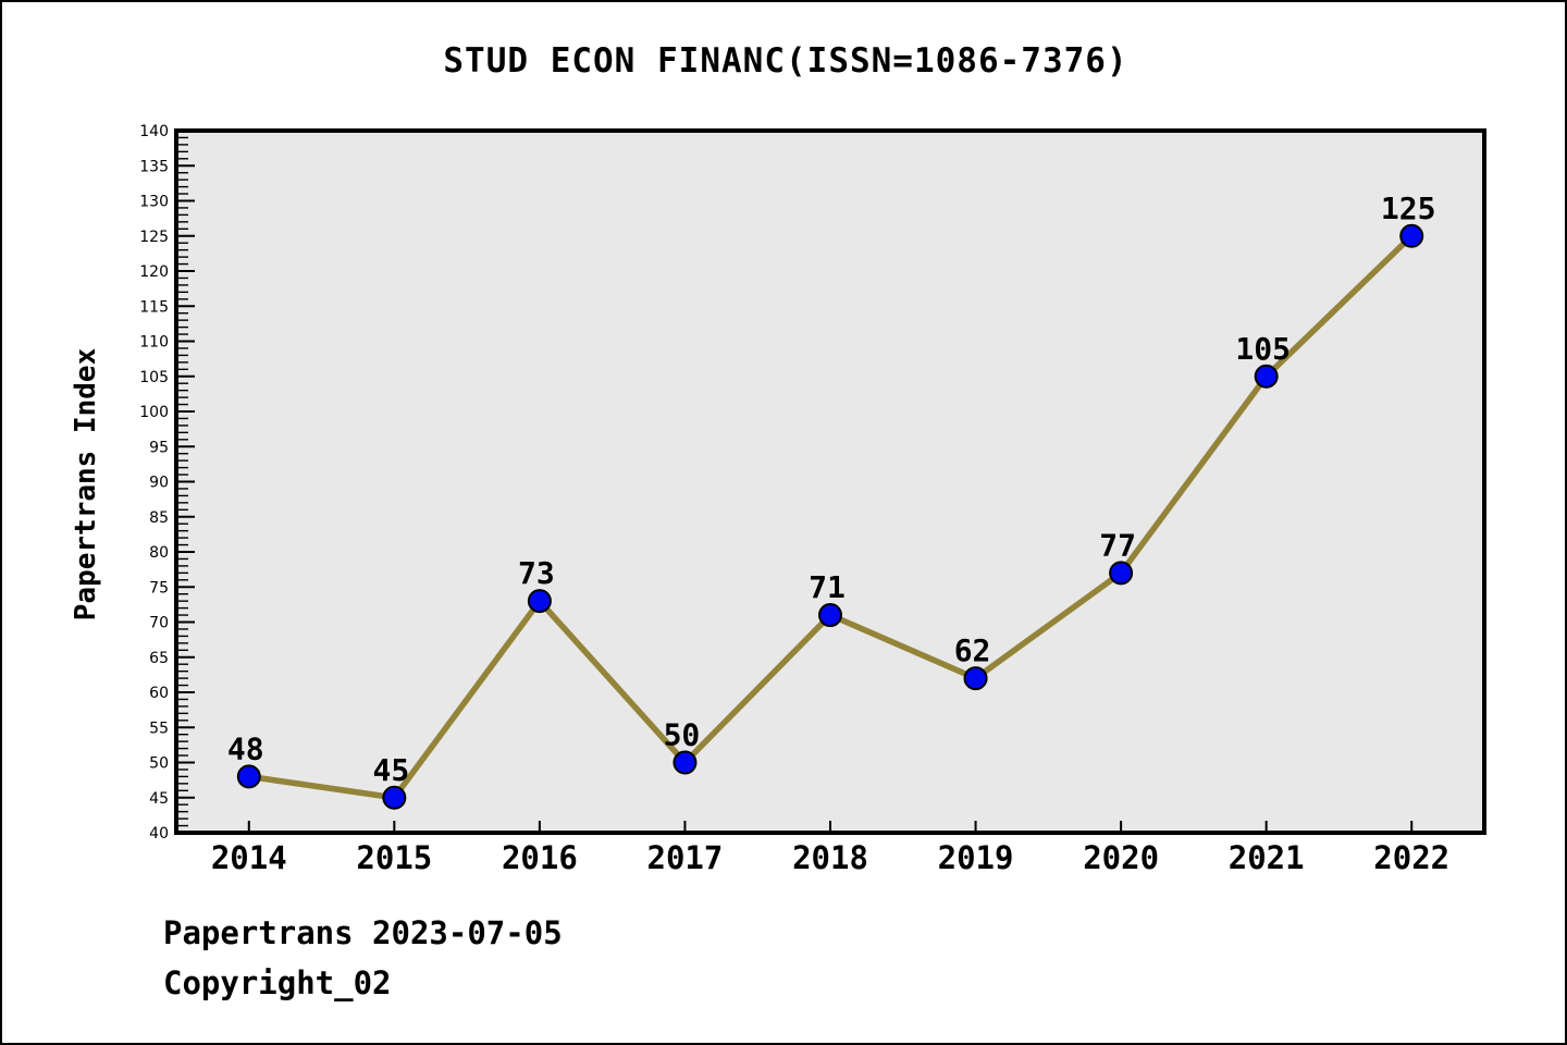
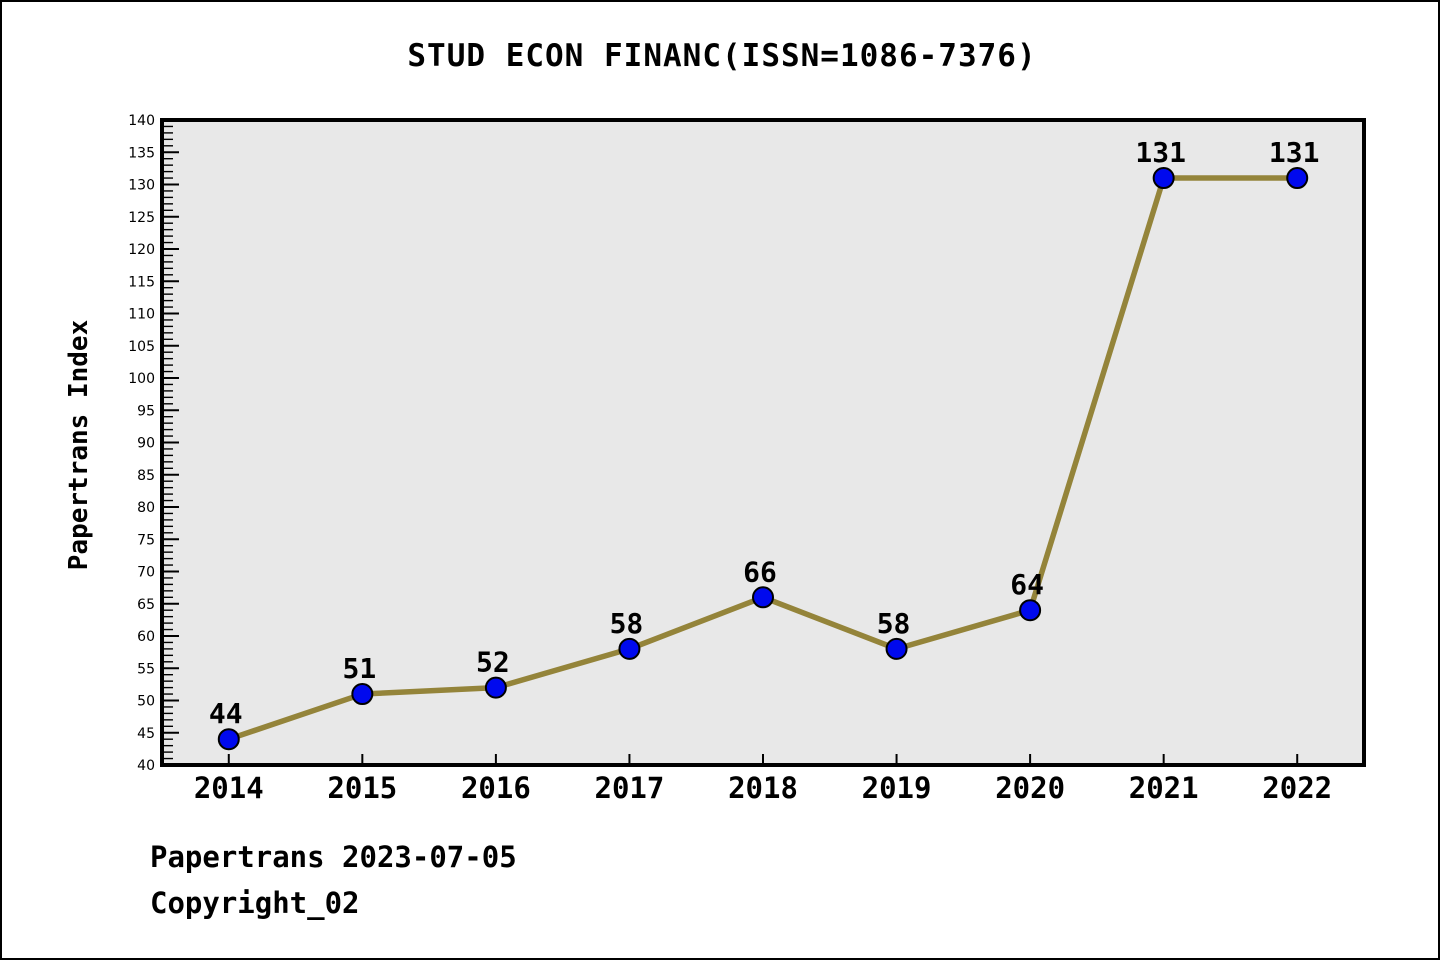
2014: 48 -> 44
2015: 45 -> 51
2016: 73 -> 52
2017: 50 -> 58
2018: 71 -> 66
2019: 62 -> 58
2020: 77 -> 64
2021: 105 -> 131
2022: 125 -> 131
